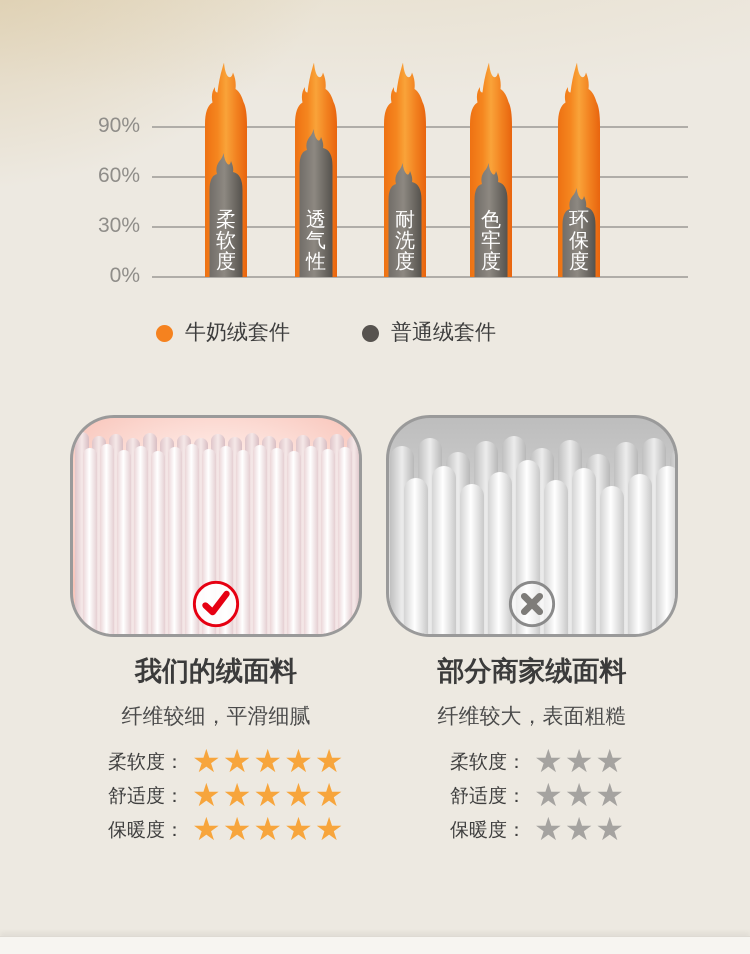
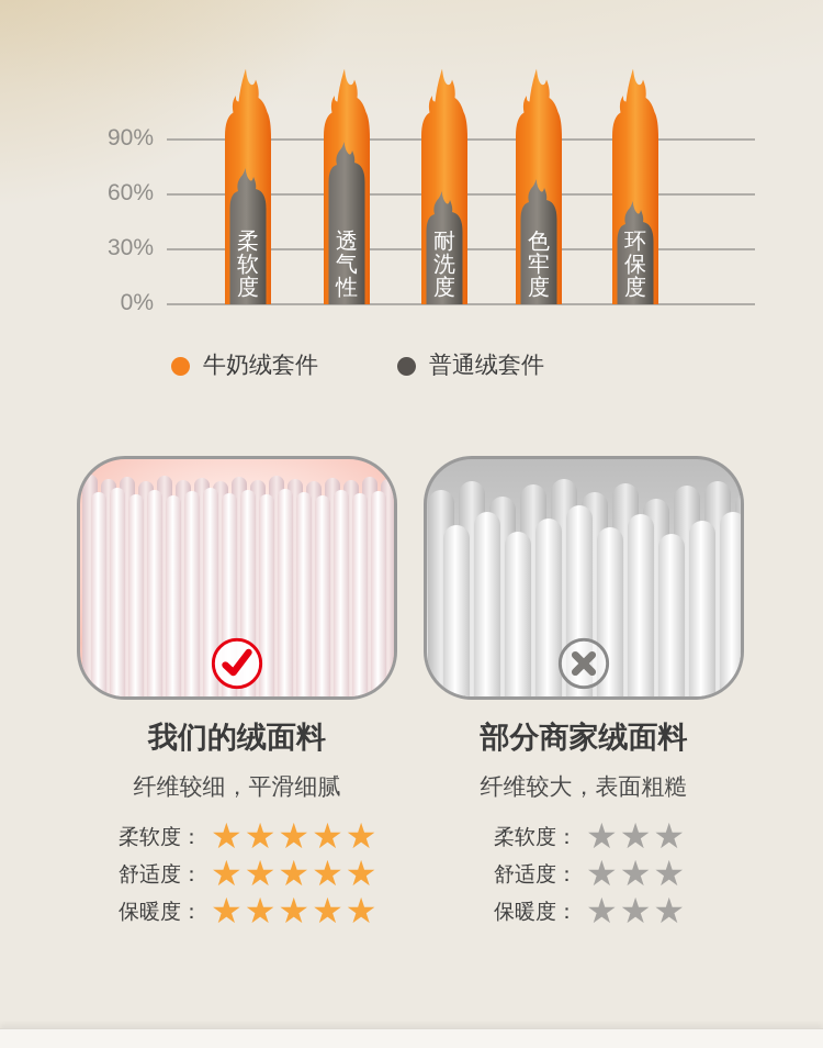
普通绒套件/耐洗度: 56% -> 49%
普通绒套件/环保度: 41% -> 44%
